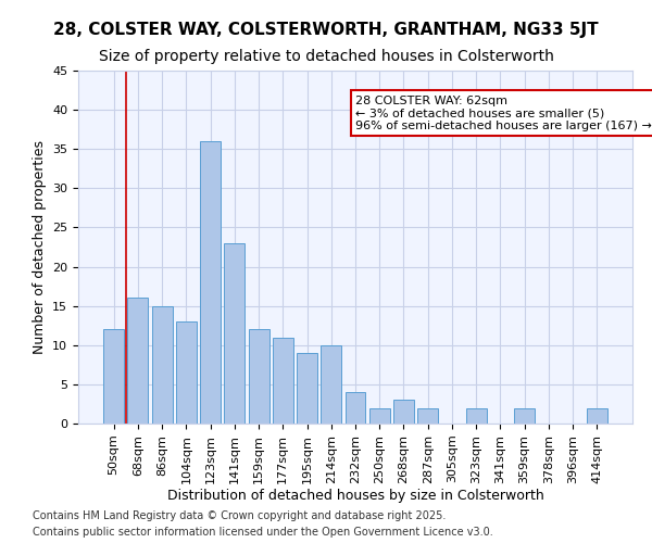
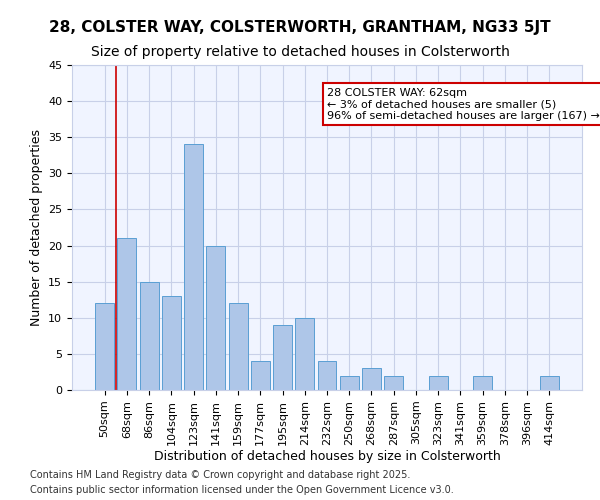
68sqm: 16 -> 21
123sqm: 36 -> 34
141sqm: 23 -> 20
177sqm: 11 -> 4
